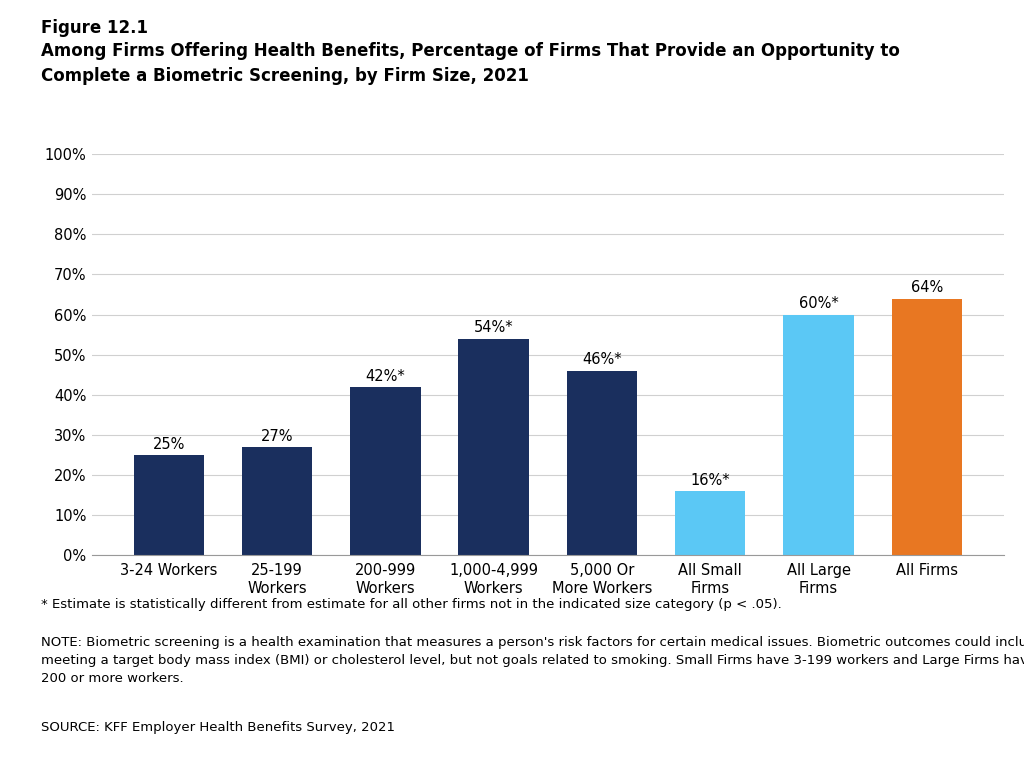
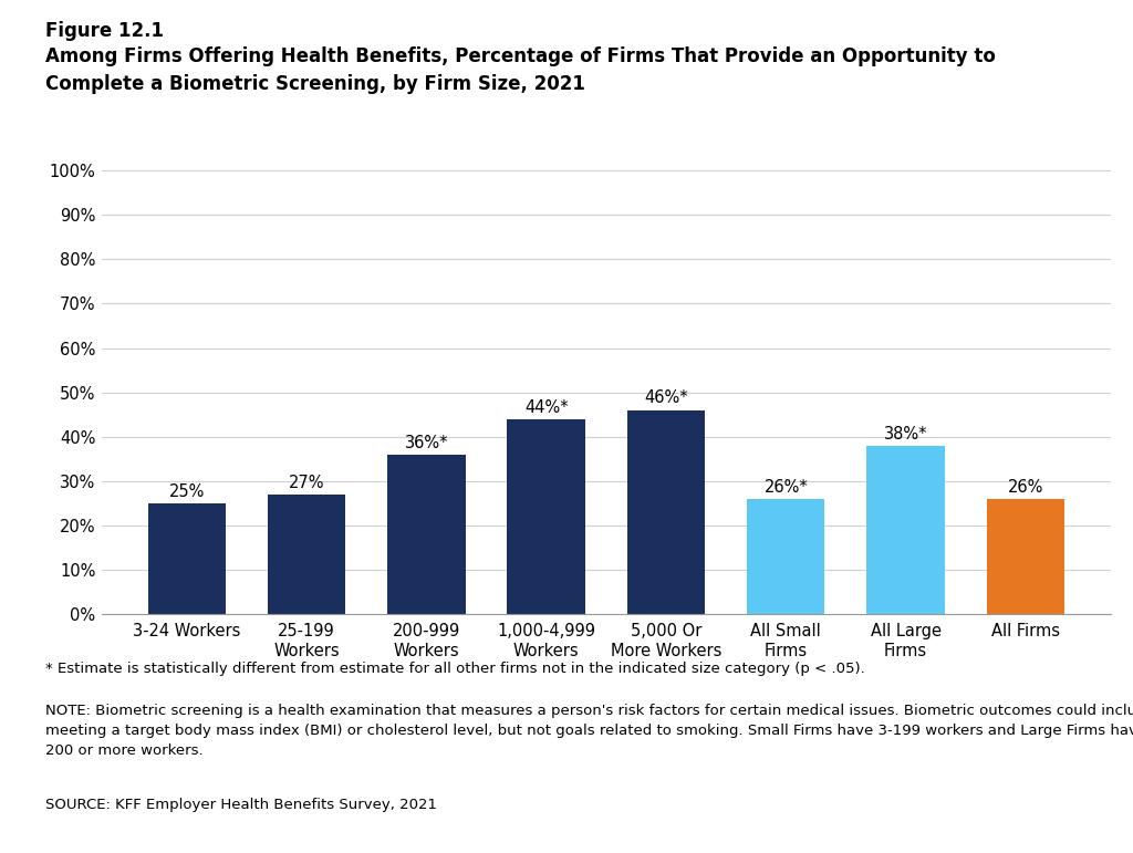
200-999 Workers: 42%* -> 36%*
1,000-4,999 Workers: 54%* -> 44%*
All Small Firms: 16%* -> 26%*
All Large Firms: 60%* -> 38%*
All Firms: 64% -> 26%
